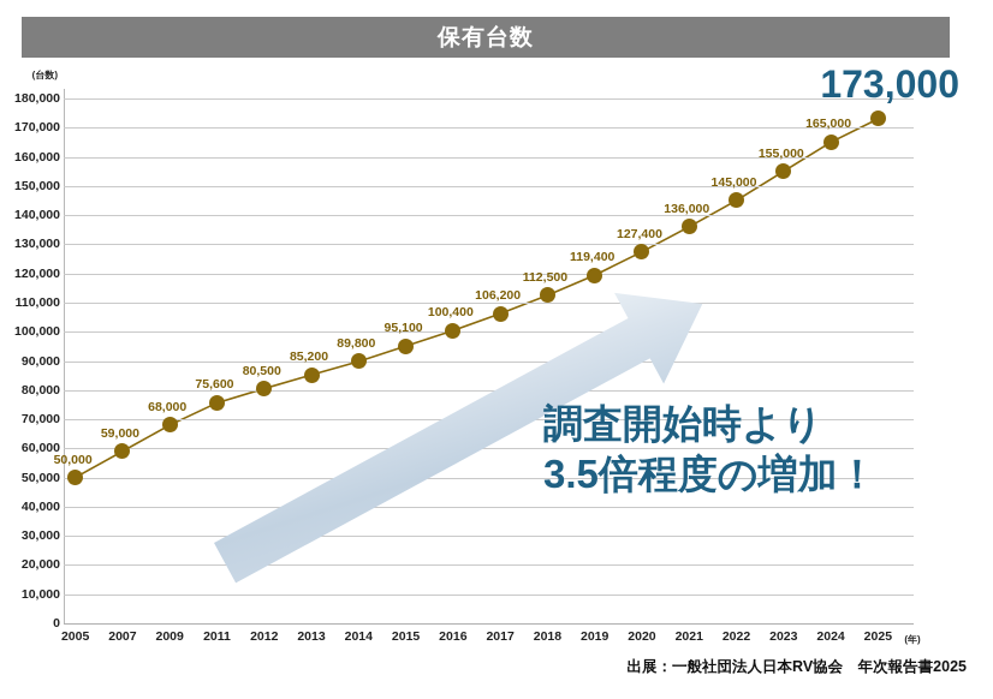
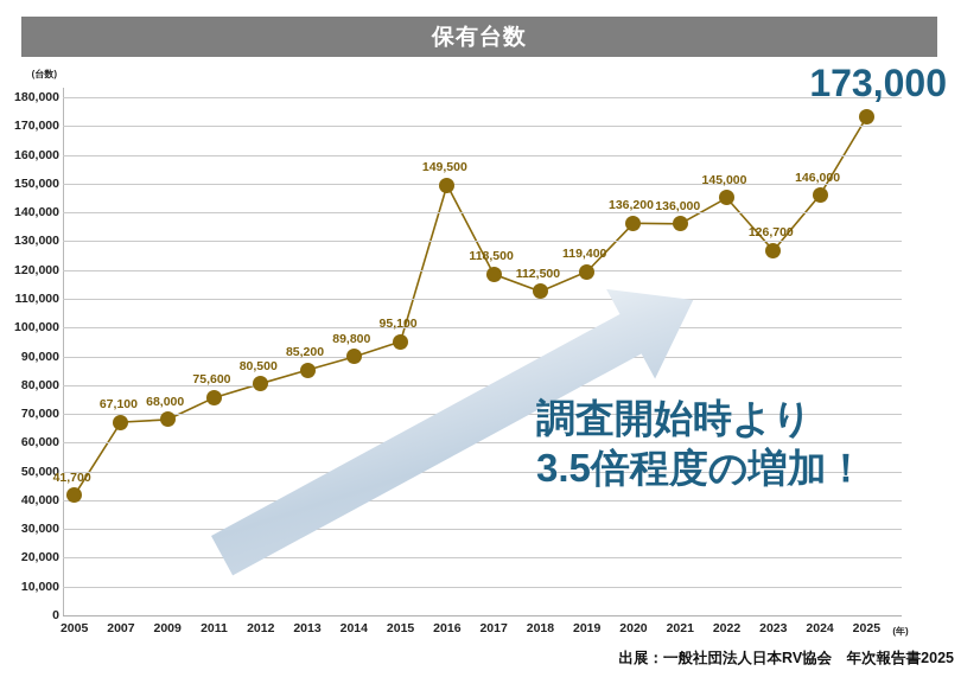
2005: 50,000 -> 41,700
2007: 59,000 -> 67,100
2016: 100,400 -> 149,500
2017: 106,200 -> 118,500
2020: 127,400 -> 136,200
2023: 155,000 -> 126,700
2024: 165,000 -> 146,000
